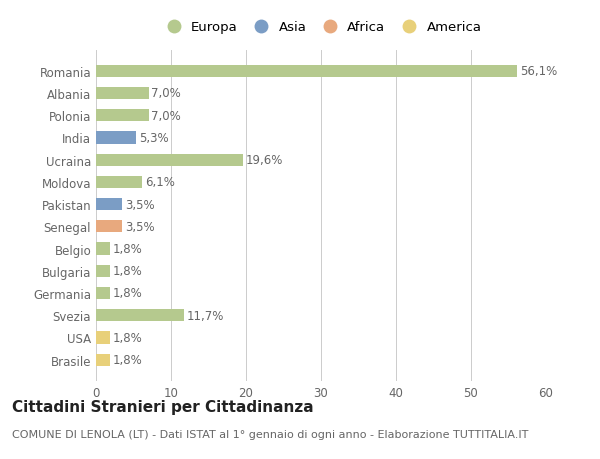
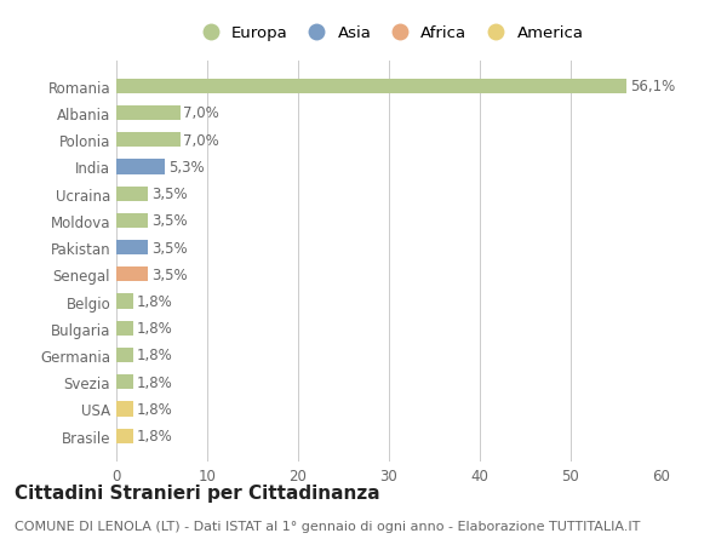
Ucraina: 19,6% -> 3,5%
Moldova: 6,1% -> 3,5%
Svezia: 11,7% -> 1,8%
